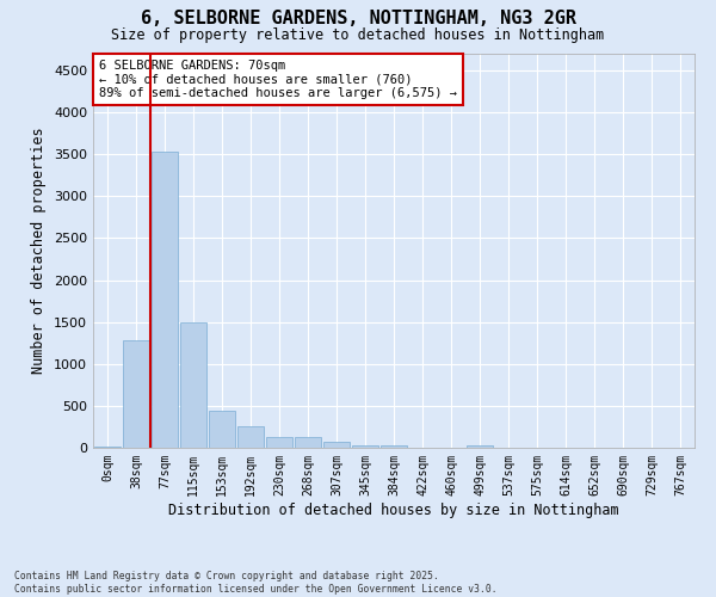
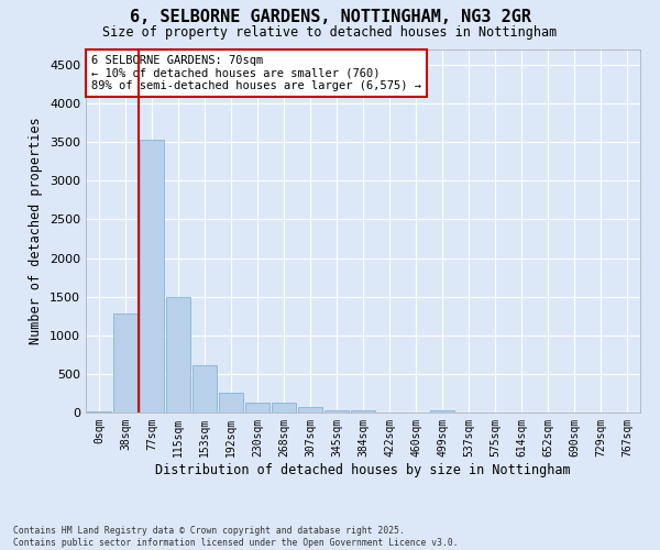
153sqm: 440 -> 610
